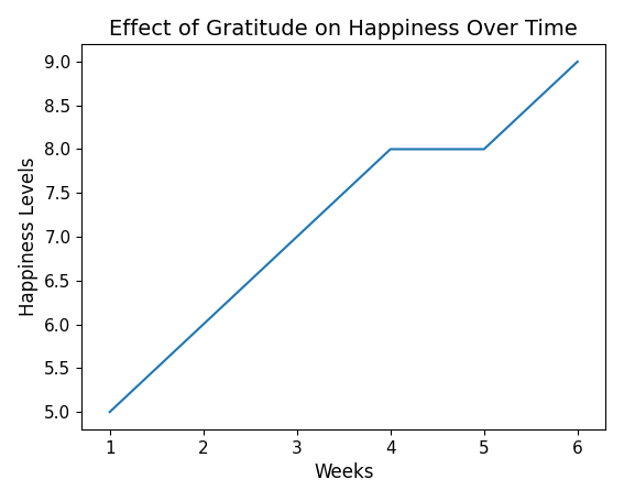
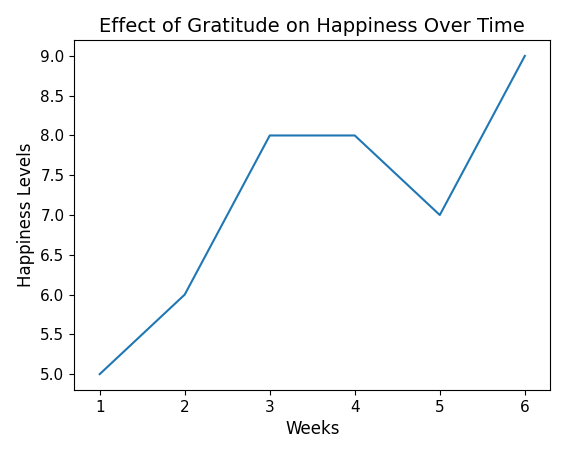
3: 7 -> 8
5: 8 -> 7
